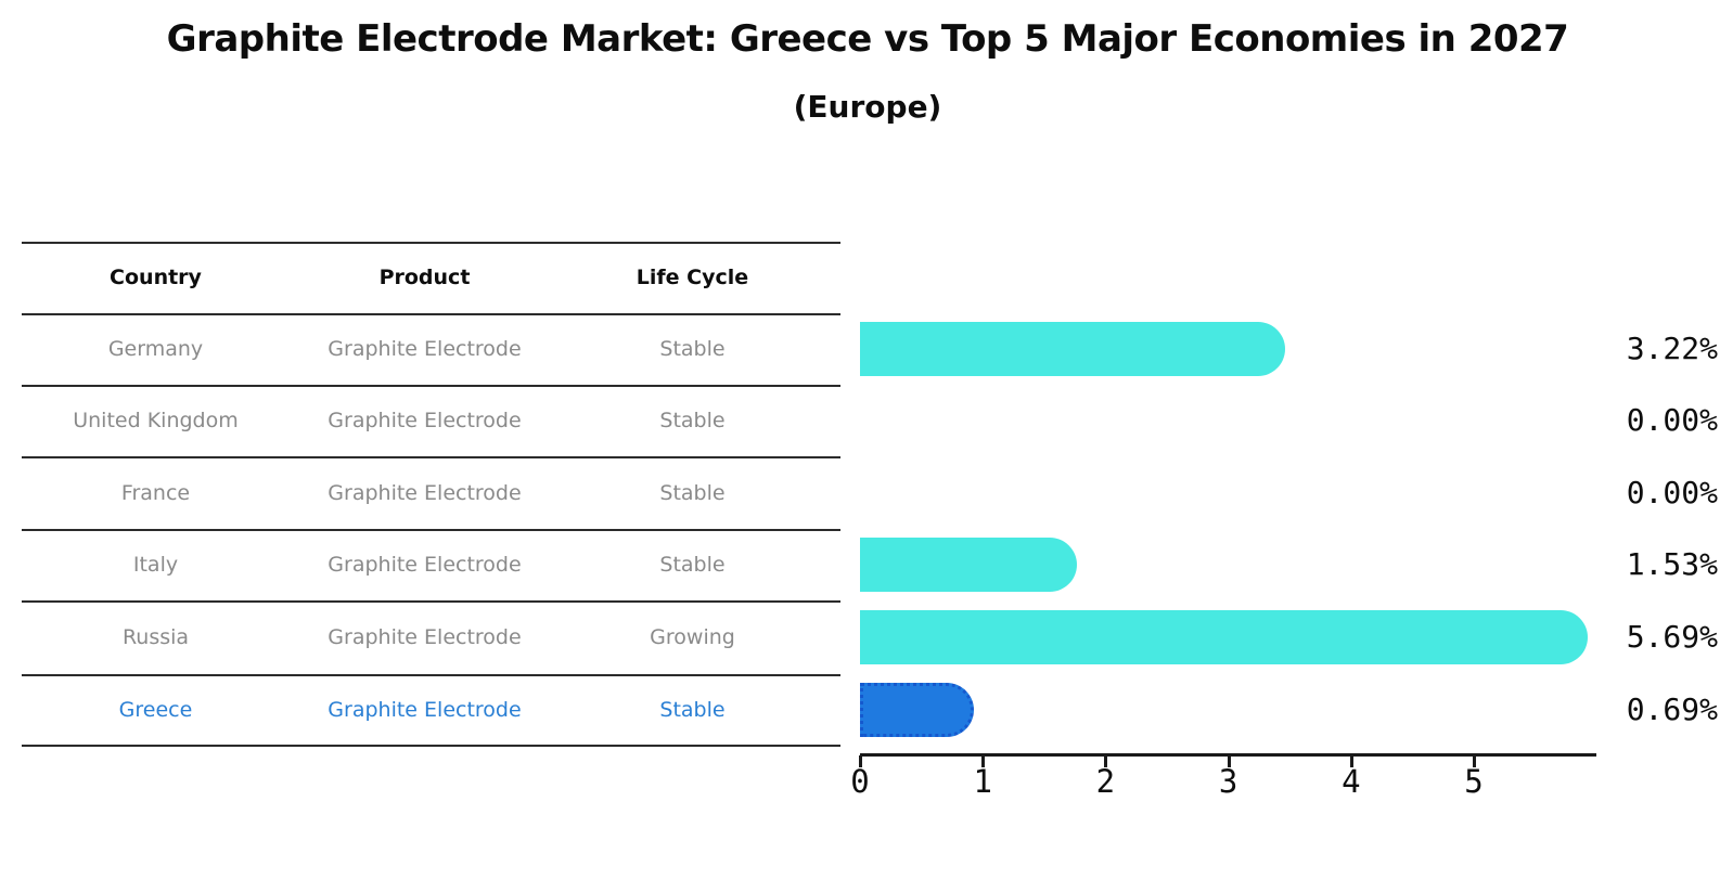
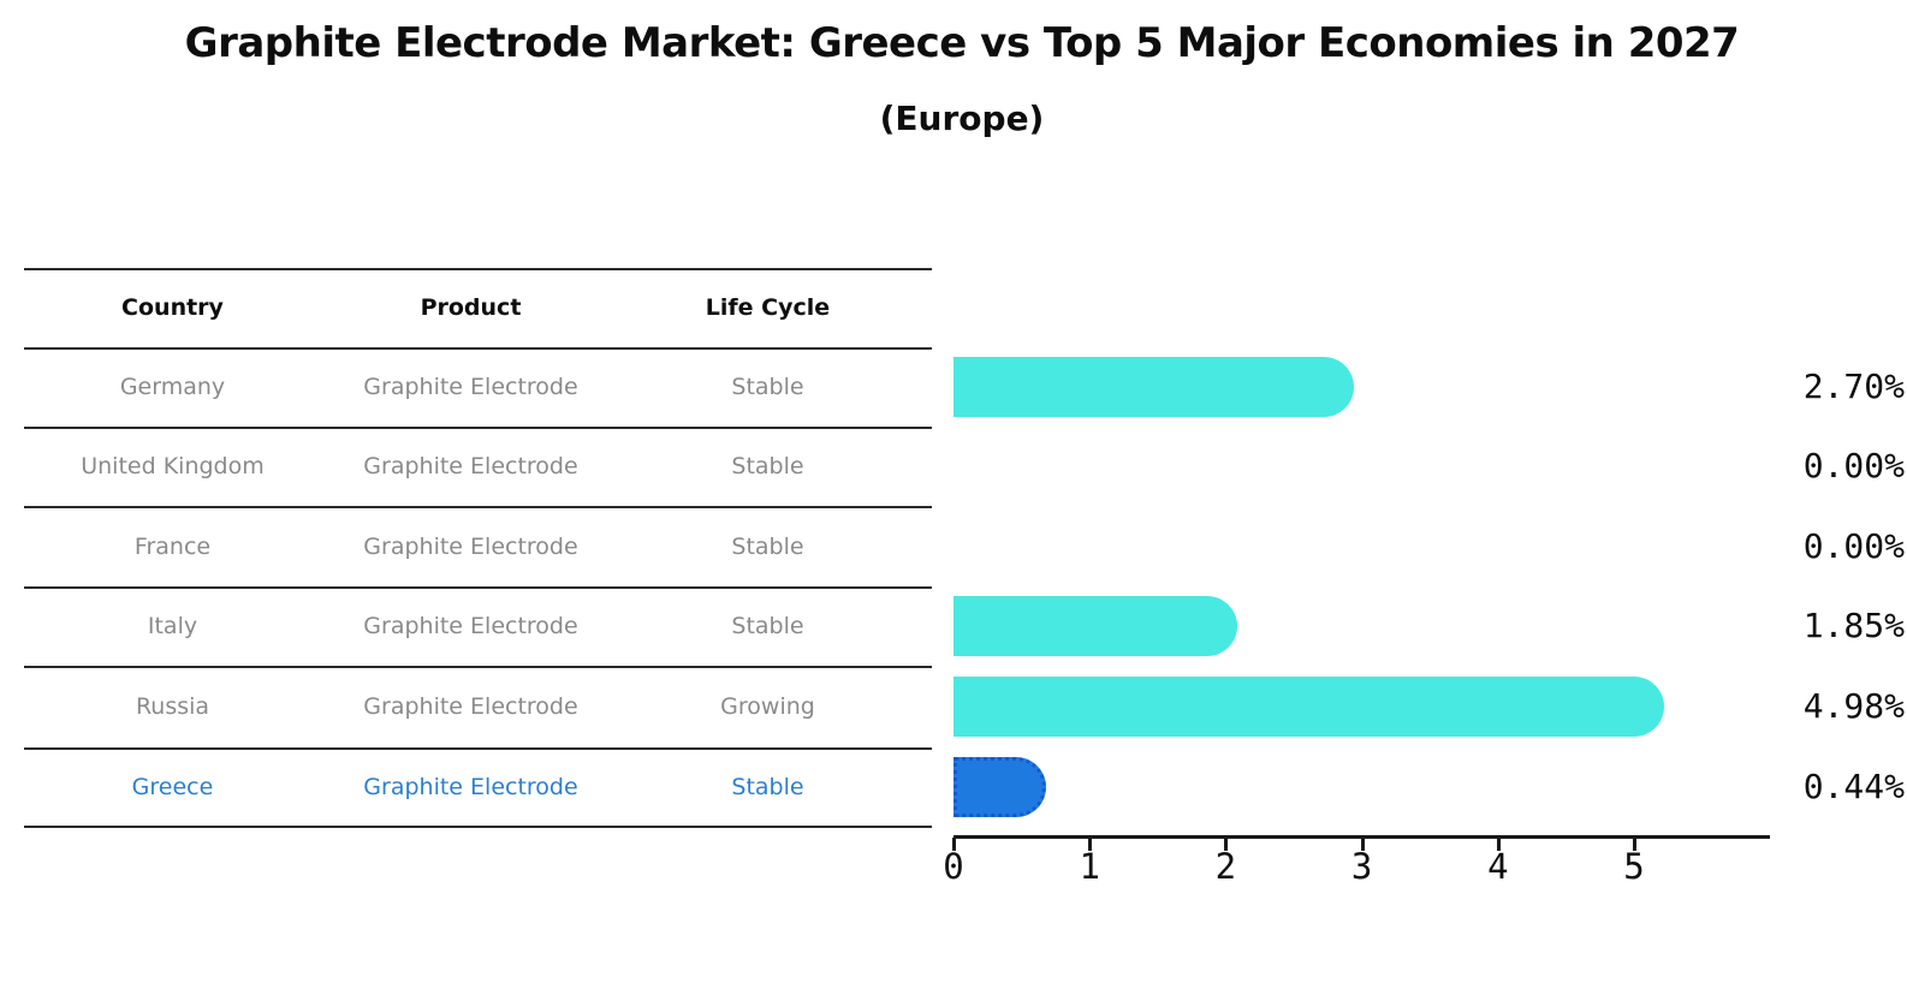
Germany: 3.22% -> 2.70%
Italy: 1.53% -> 1.85%
Russia: 5.69% -> 4.98%
Greece: 0.69% -> 0.44%
